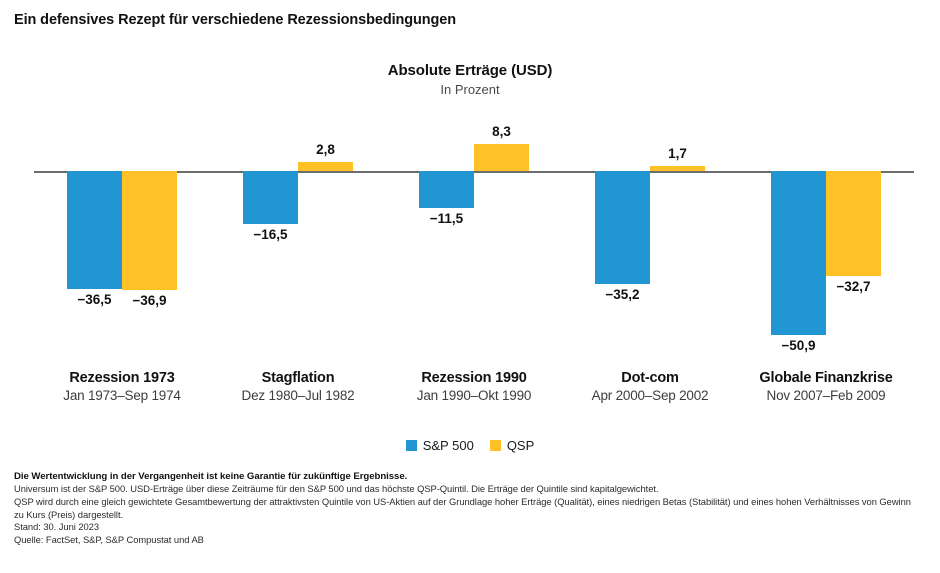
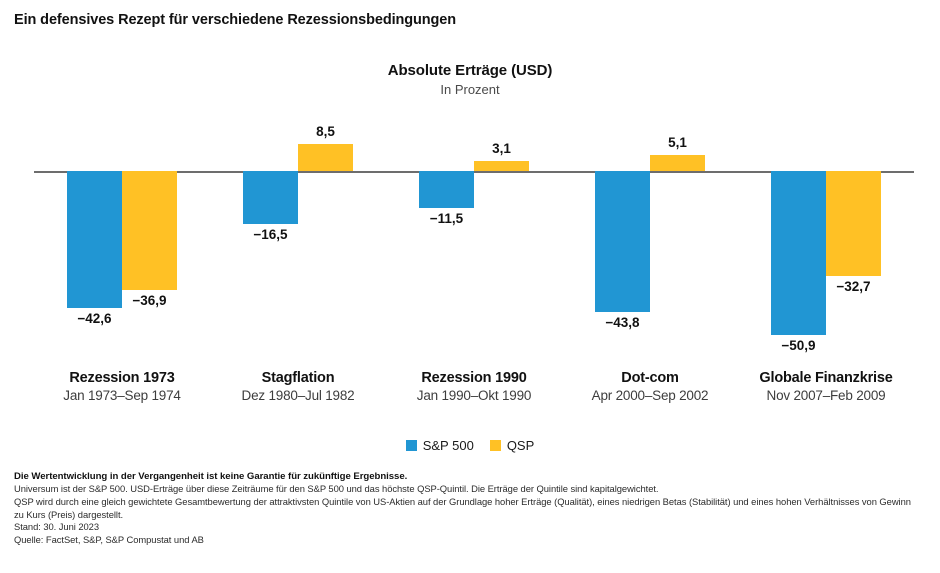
S&P 500/Rezession 1973: −36,5 -> −42,6
QSP/Stagflation: 2,8 -> 8,5
QSP/Rezession 1990: 8,3 -> 3,1
S&P 500/Dot-com: −35,2 -> −43,8
QSP/Dot-com: 1,7 -> 5,1
